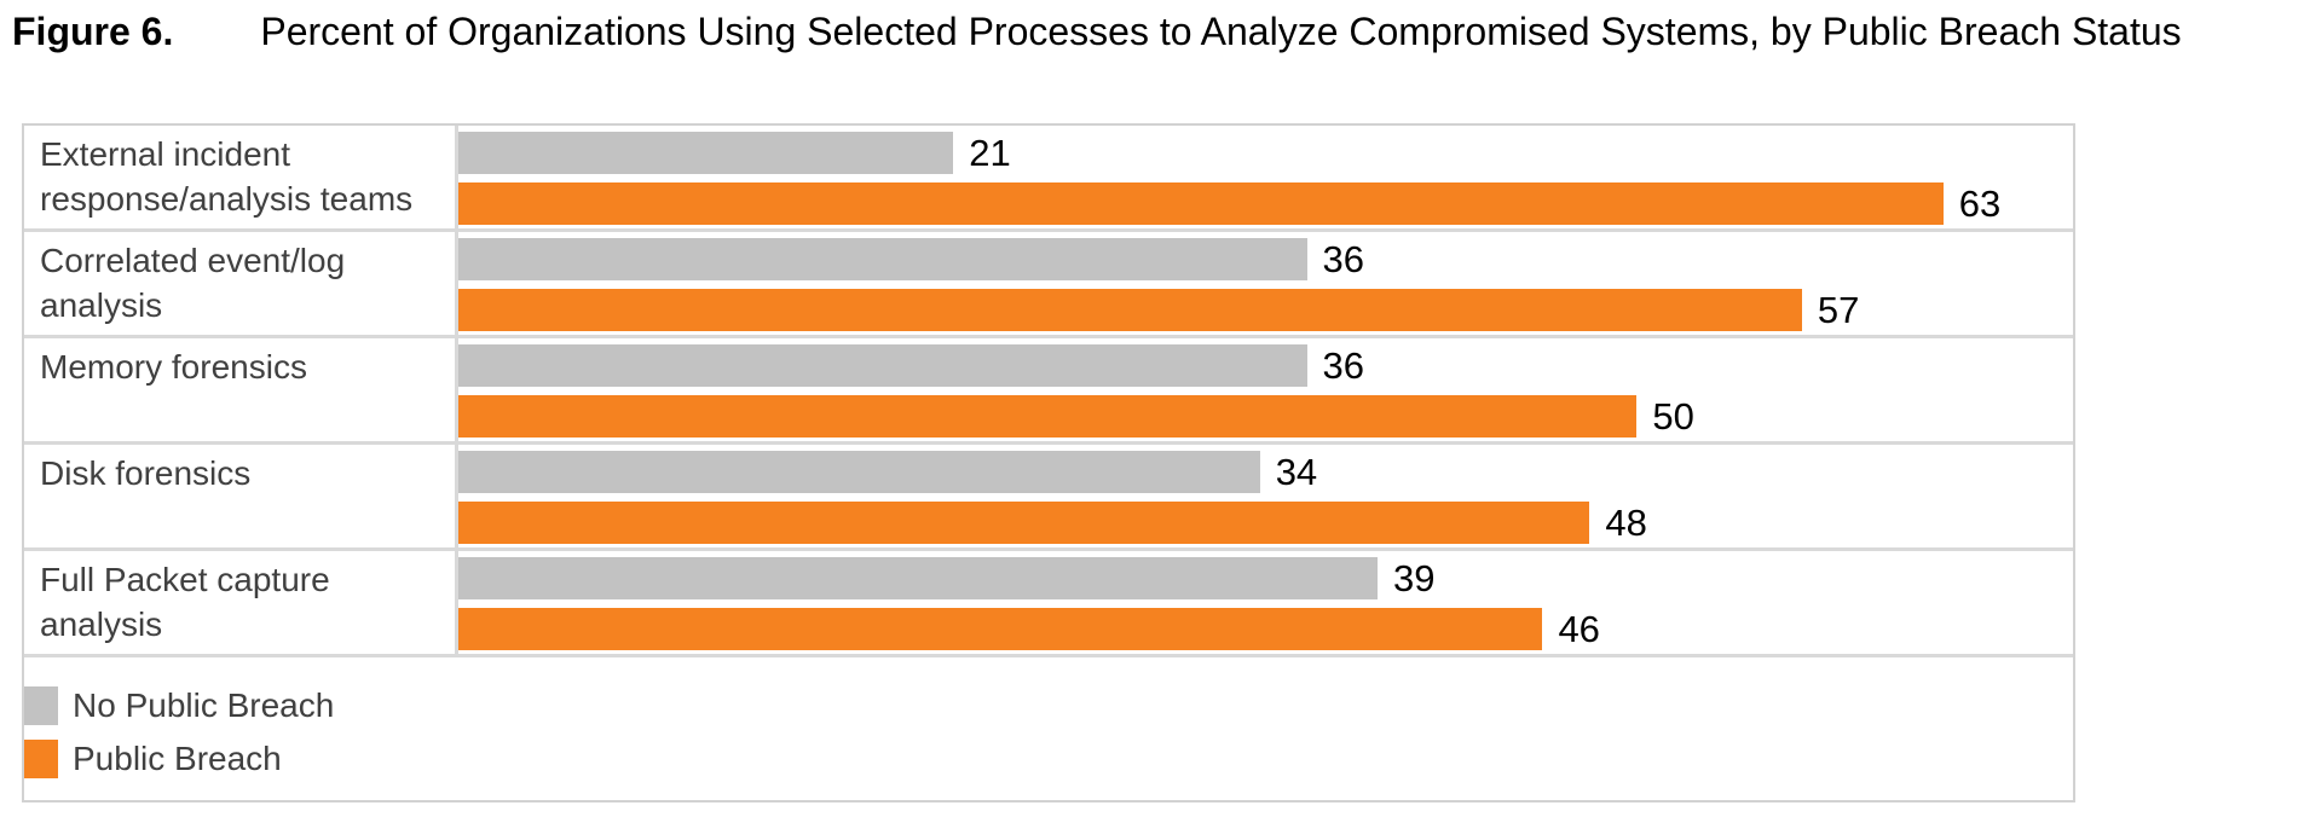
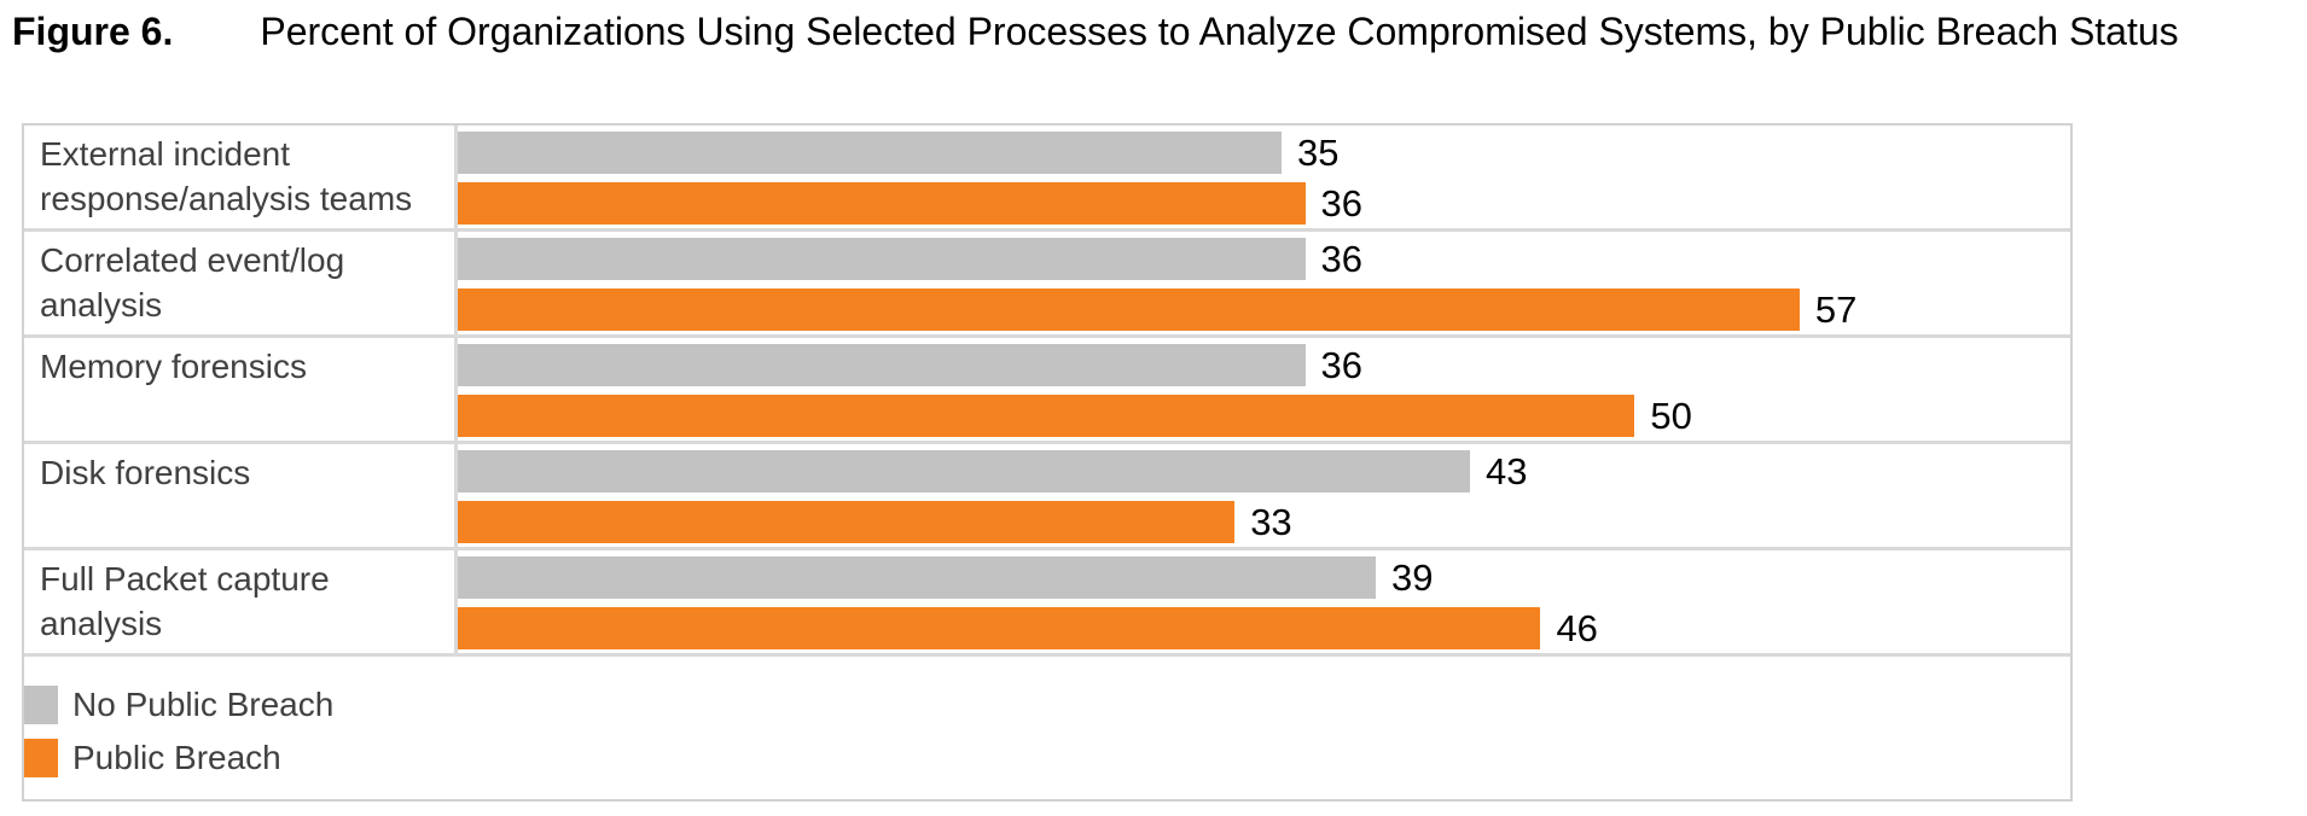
No Public Breach/External incident response/analysis teams: 21 -> 35
Public Breach/External incident response/analysis teams: 63 -> 36
No Public Breach/Disk forensics: 34 -> 43
Public Breach/Disk forensics: 48 -> 33
